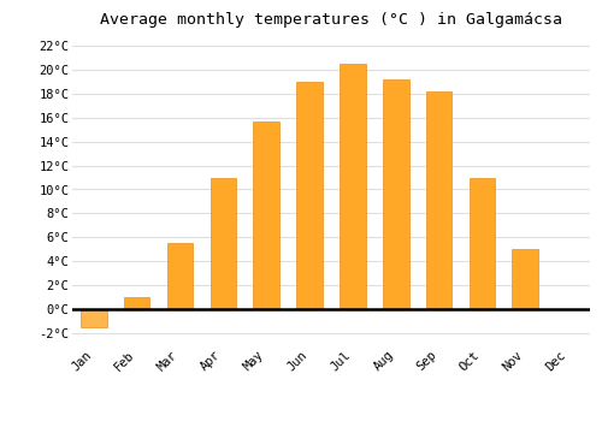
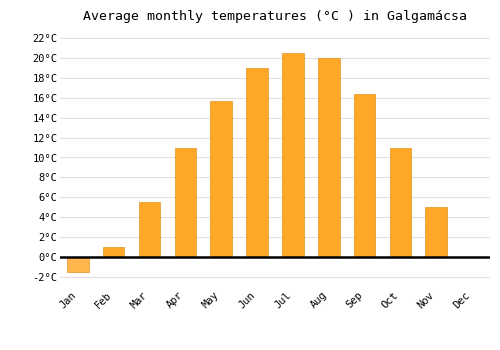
Aug: 19.2°C -> 20.0°C
Sep: 18.2°C -> 16.4°C
